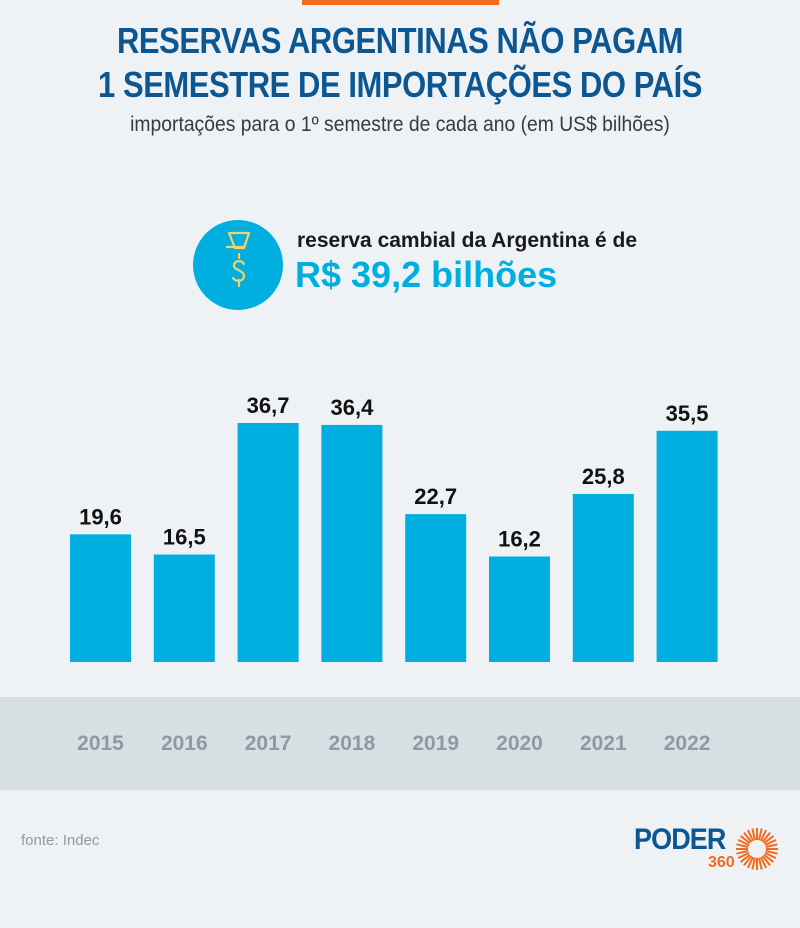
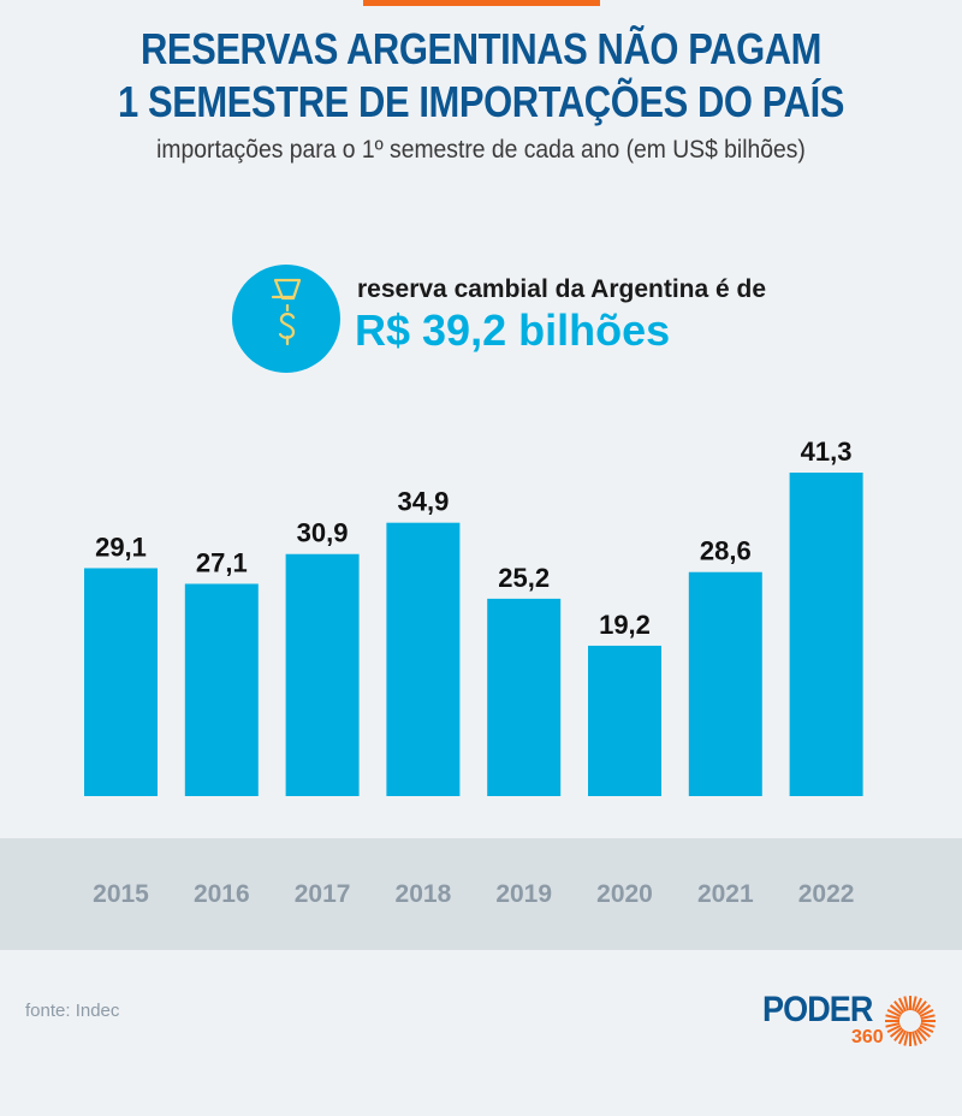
2015: 19,6 -> 29,1
2016: 16,5 -> 27,1
2017: 36,7 -> 30,9
2018: 36,4 -> 34,9
2019: 22,7 -> 25,2
2020: 16,2 -> 19,2
2021: 25,8 -> 28,6
2022: 35,5 -> 41,3
